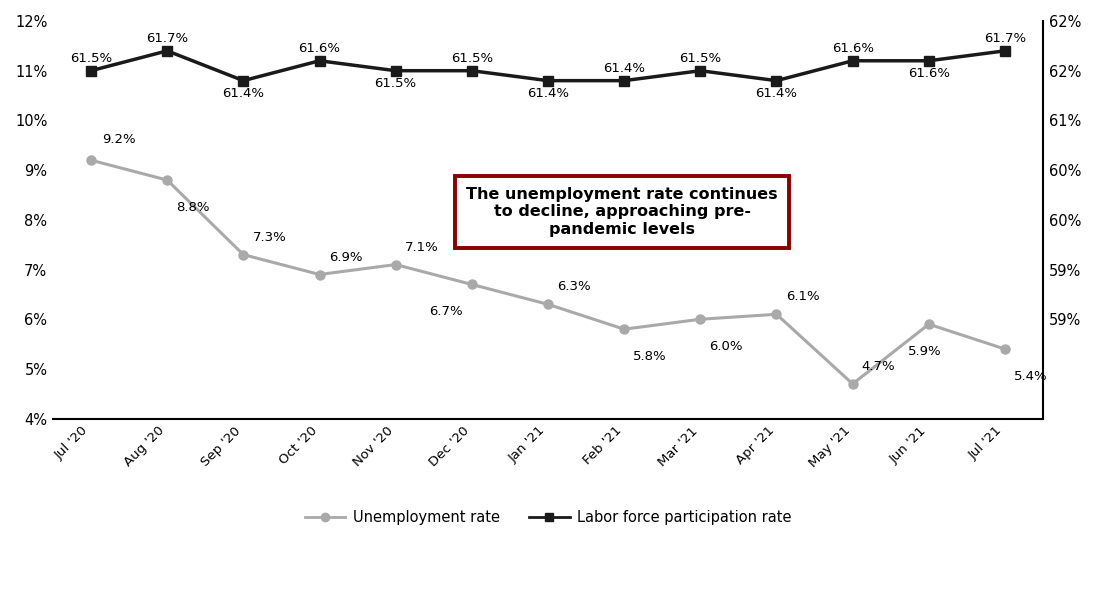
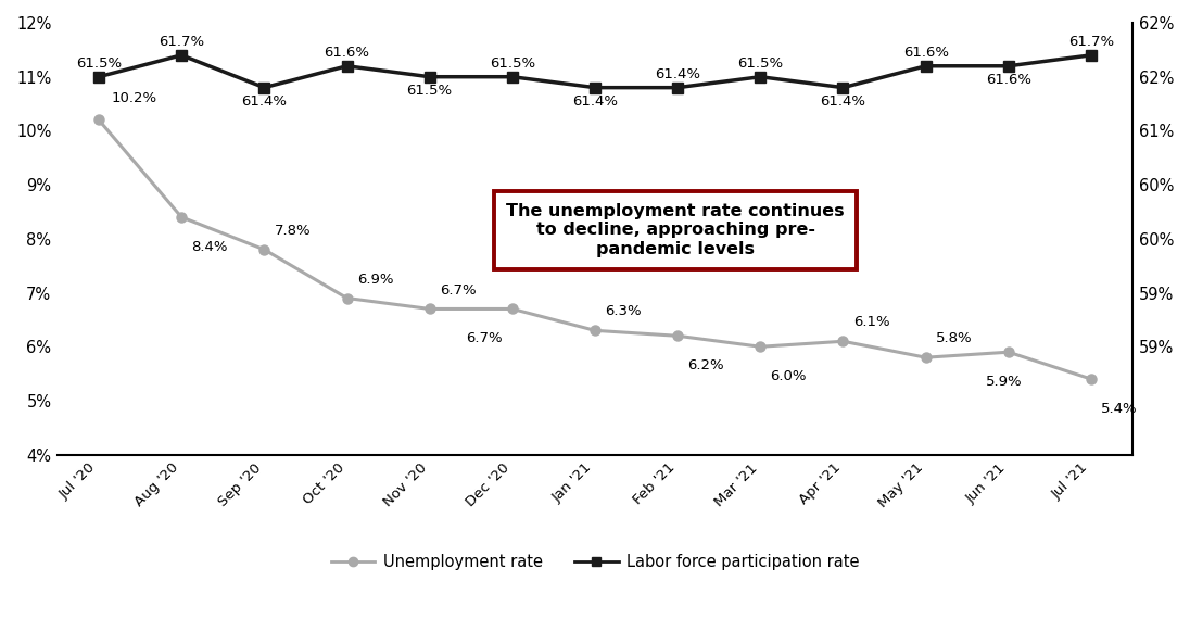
Unemployment rate/Jul '20: 9.2% -> 10.2%
Unemployment rate/Aug '20: 8.8% -> 8.4%
Unemployment rate/Sep '20: 7.3% -> 7.8%
Unemployment rate/Nov '20: 7.1% -> 6.7%
Unemployment rate/Feb '21: 5.8% -> 6.2%
Unemployment rate/May '21: 4.7% -> 5.8%
